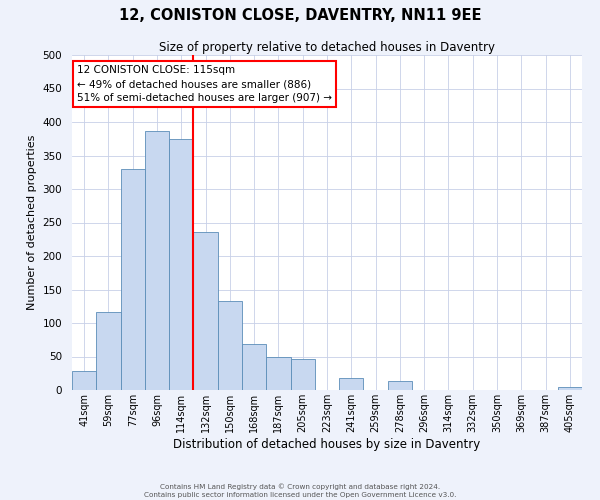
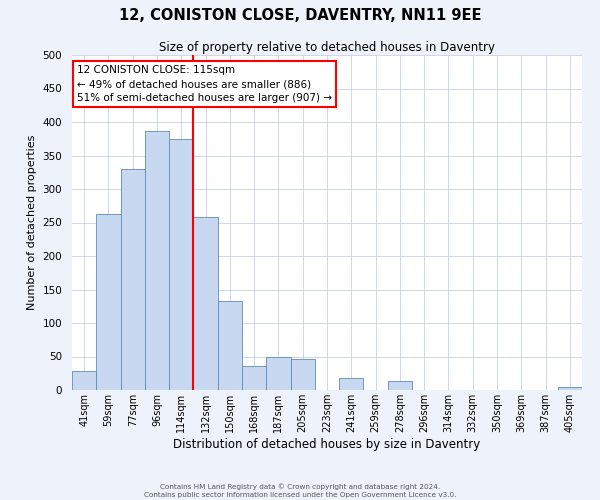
59sqm: 116 -> 262
132sqm: 236 -> 258
168sqm: 68 -> 36
